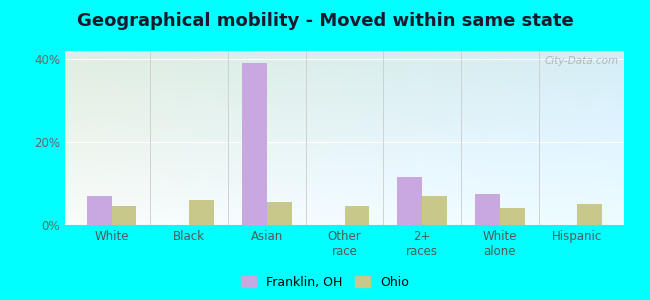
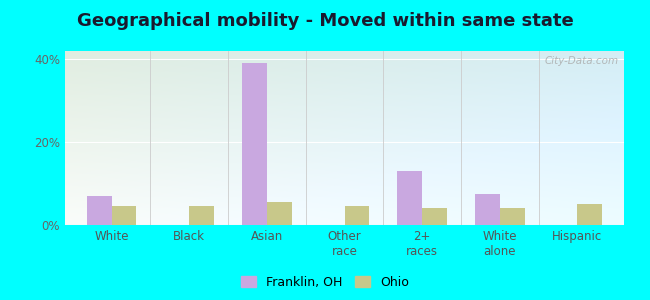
Ohio/Black: 6.0% -> 4.5%
Franklin, OH/2+ races: 11.5% -> 13.0%
Ohio/2+ races: 7.0% -> 4.0%
